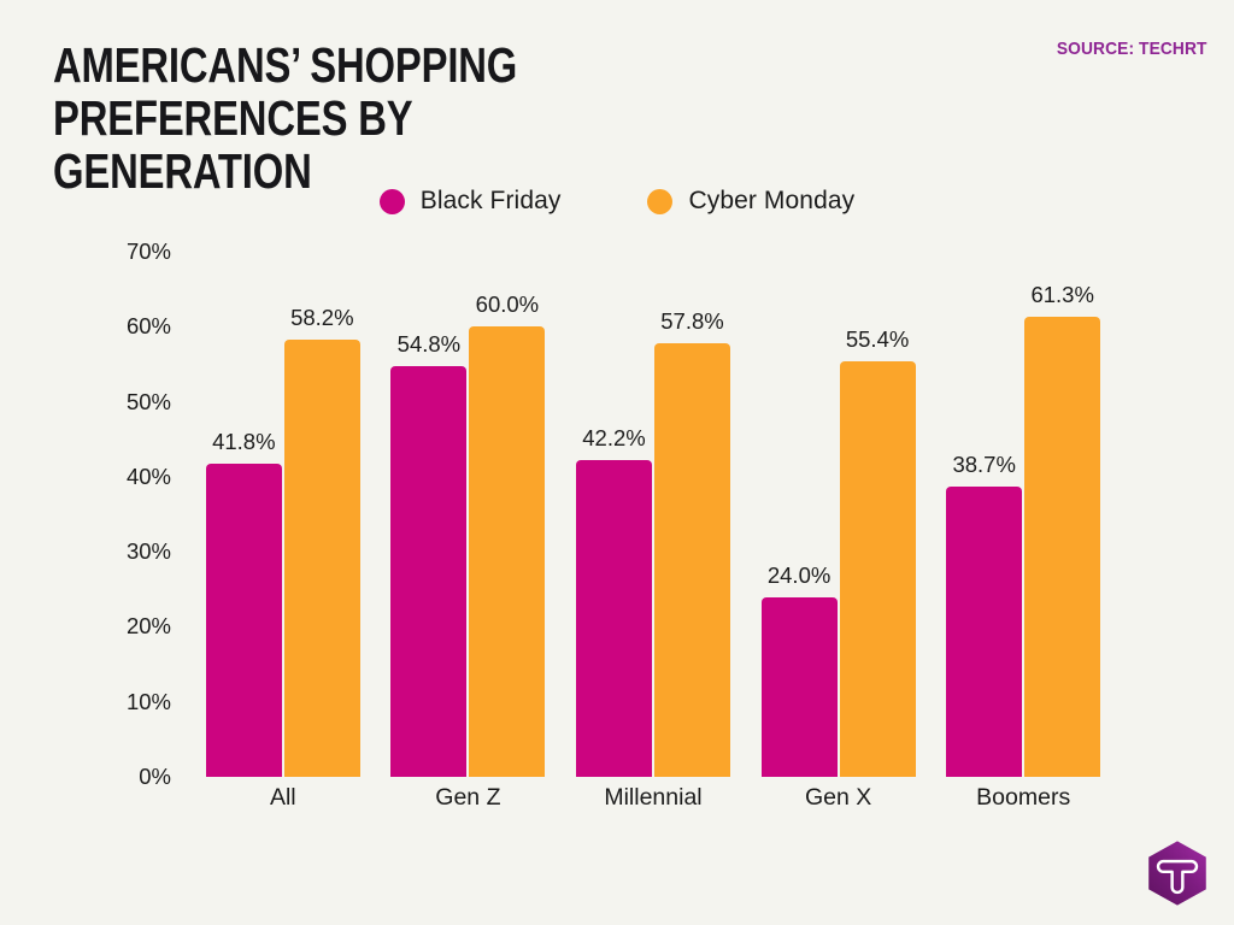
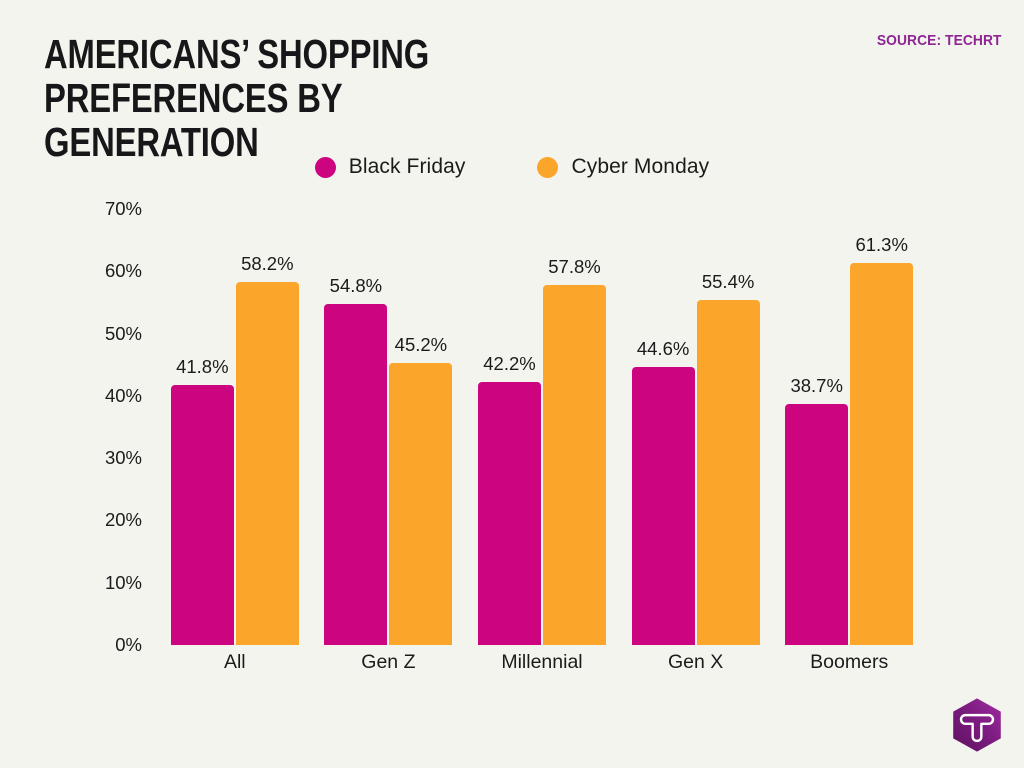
Cyber Monday/Gen Z: 60.0% -> 45.2%
Black Friday/Gen X: 24.0% -> 44.6%
